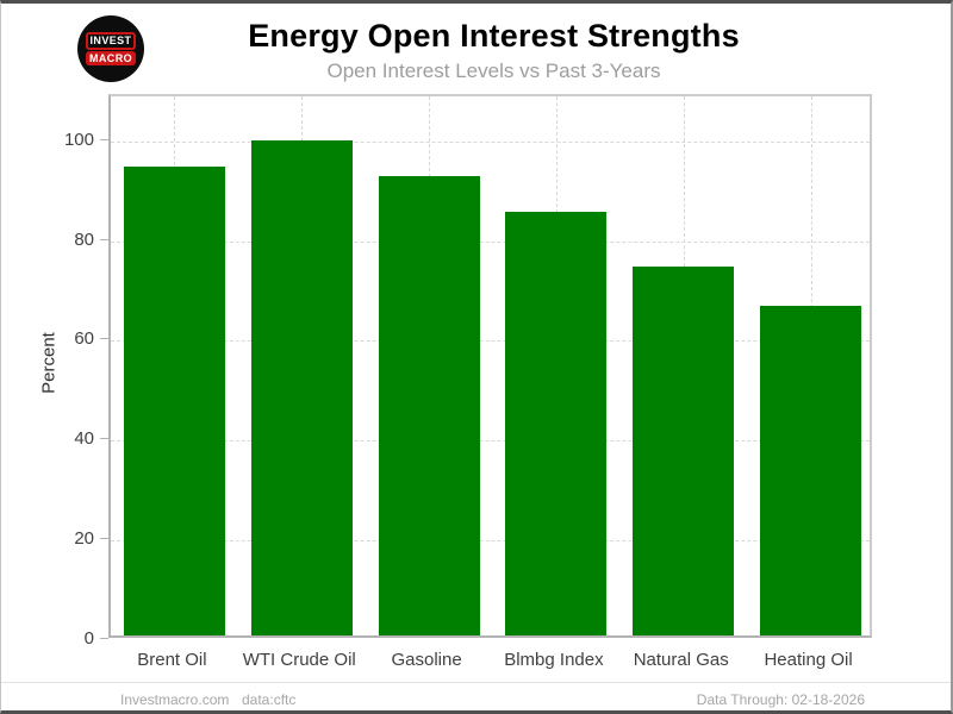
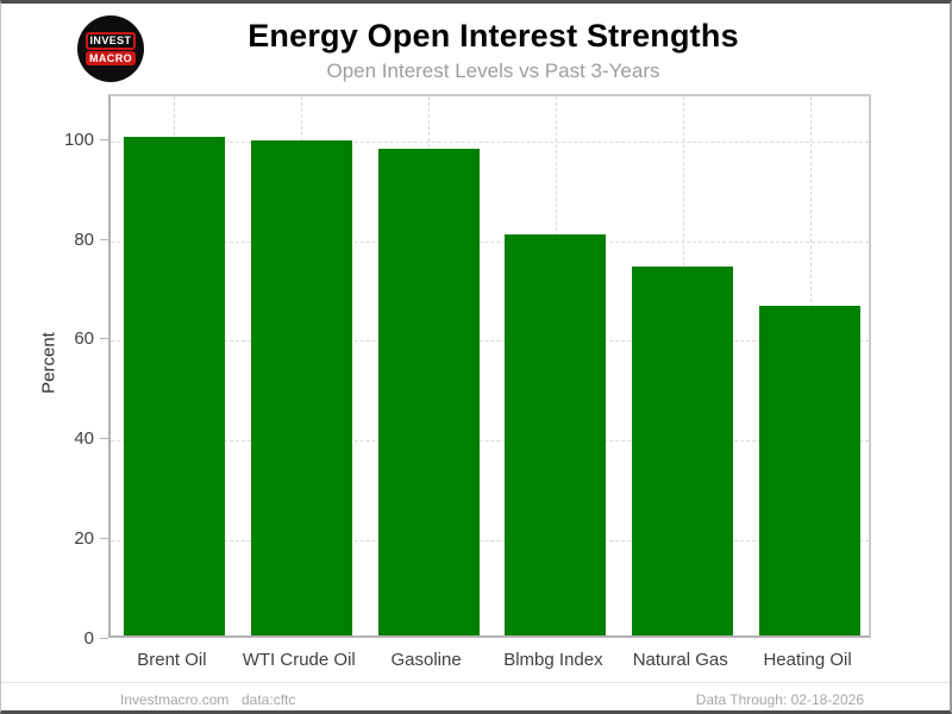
Brent Oil: 94 -> 100
Gasoline: 92 -> 98
Blmbg Index: 85 -> 80
